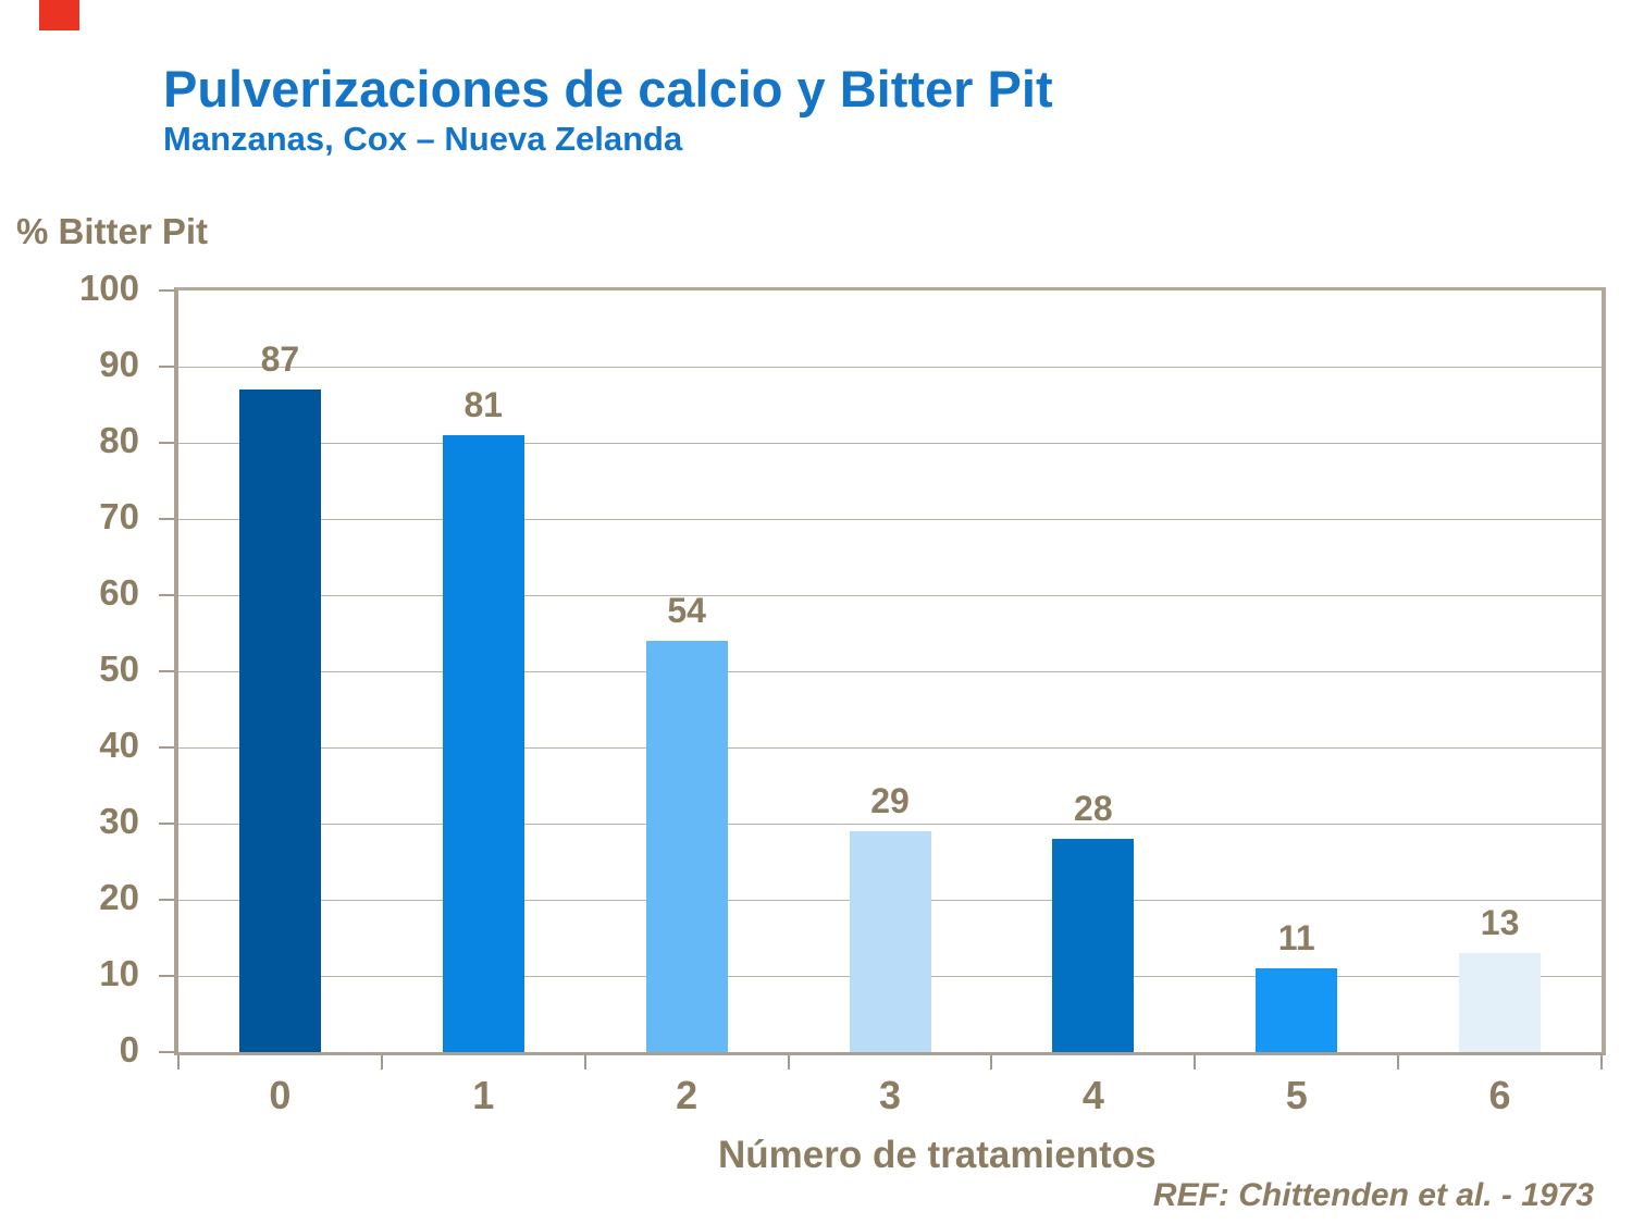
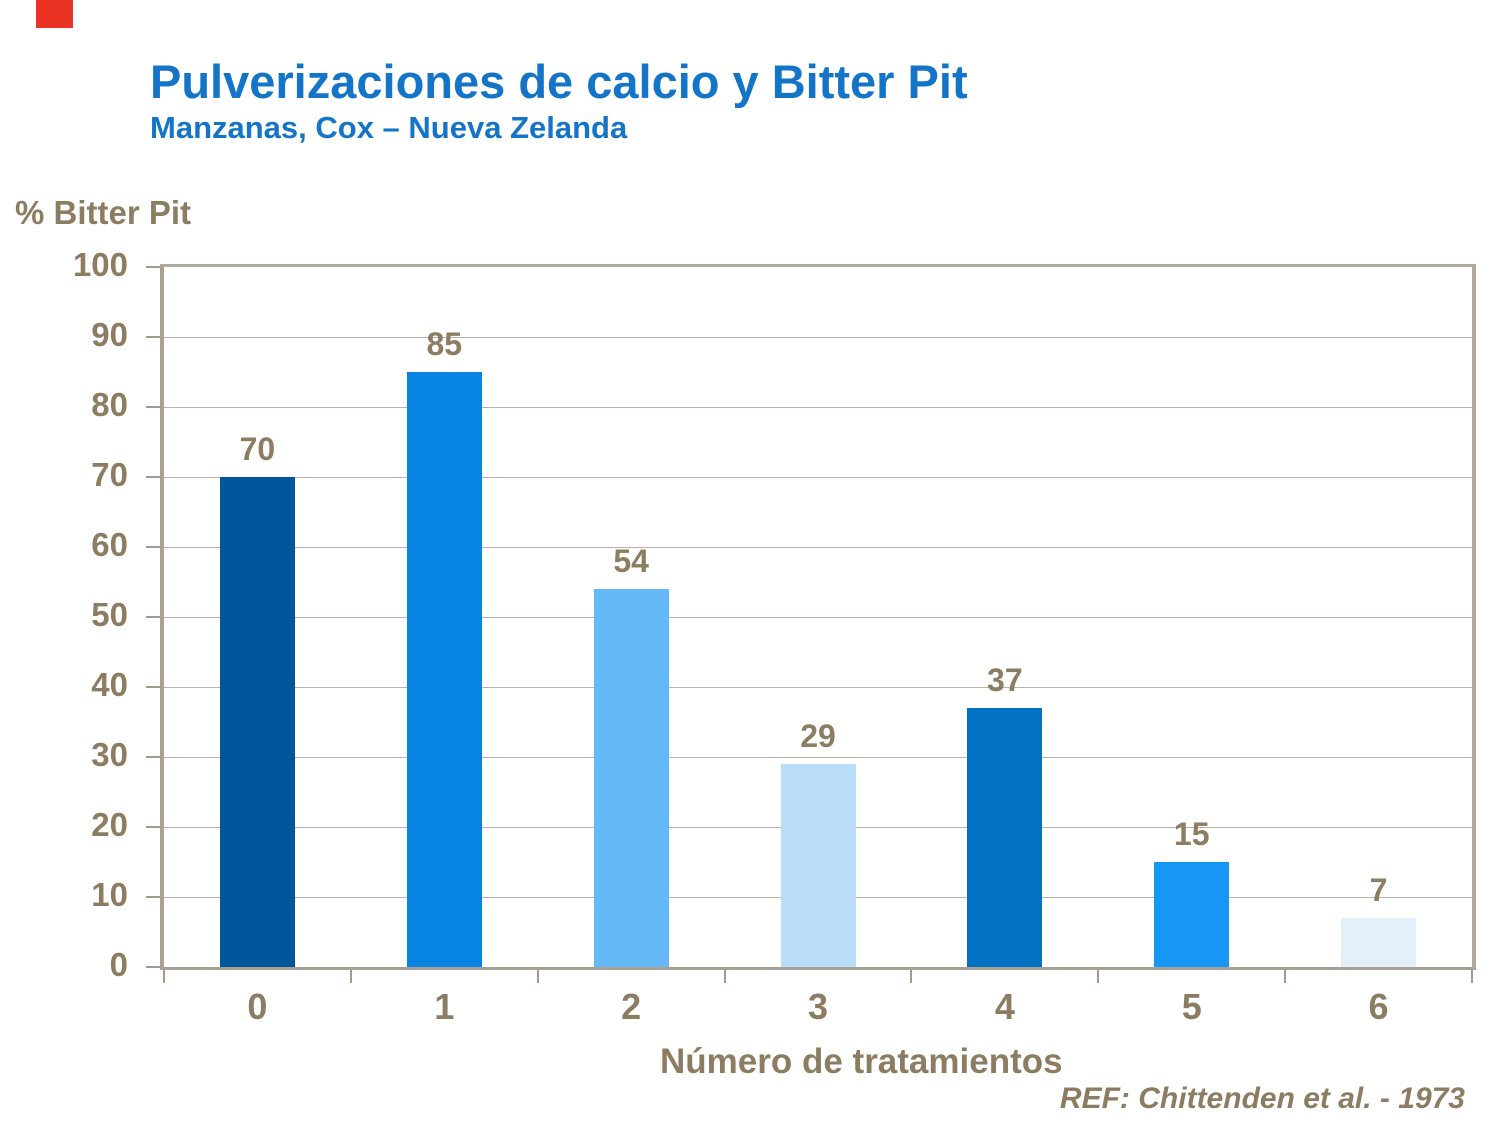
0: 87 -> 70
1: 81 -> 85
4: 28 -> 37
5: 11 -> 15
6: 13 -> 7
